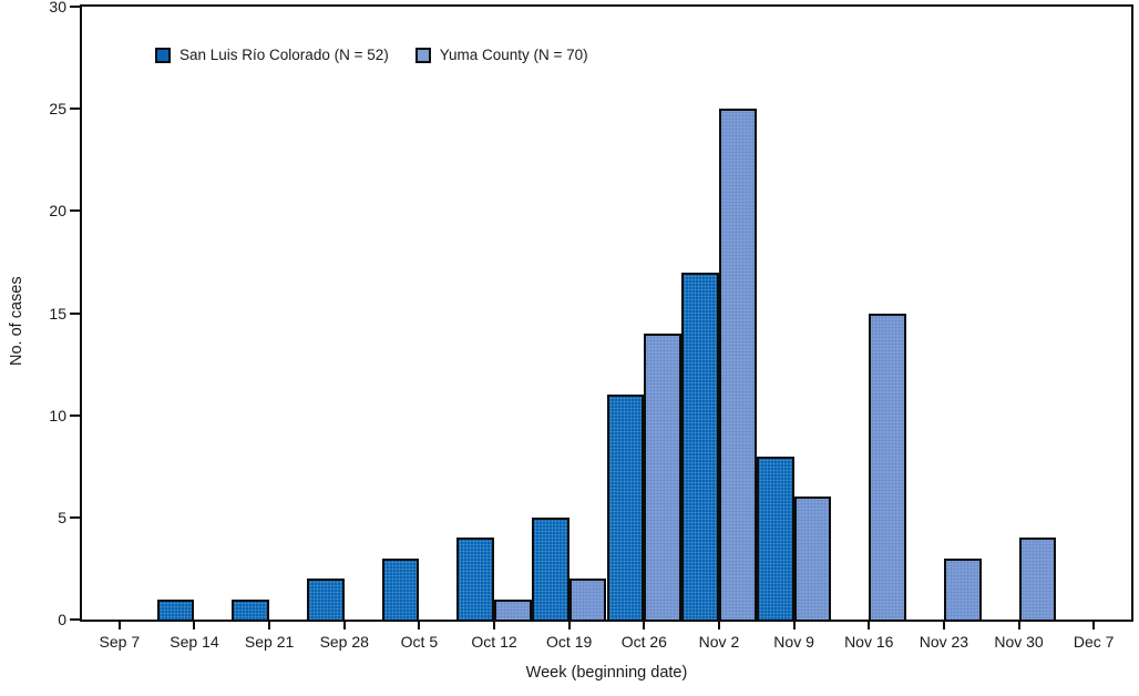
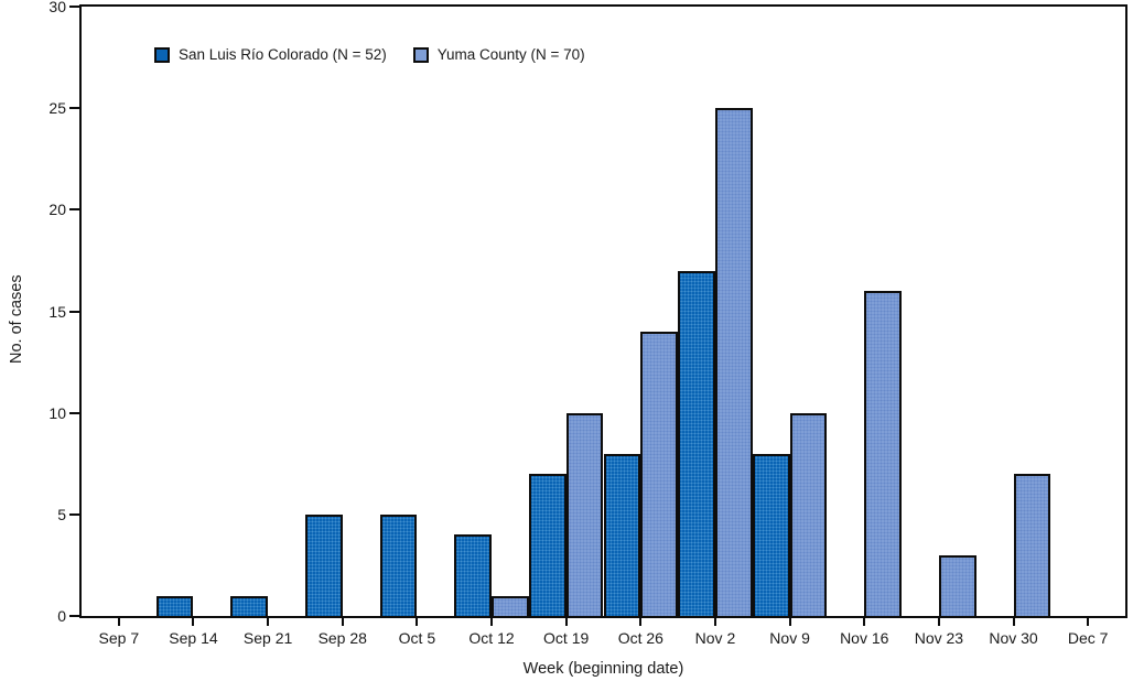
San Luis Río Colorado (N = 52)/Sep 28: 2 -> 5
San Luis Río Colorado (N = 52)/Oct 5: 3 -> 5
San Luis Río Colorado (N = 52)/Oct 19: 5 -> 7
Yuma County (N = 70)/Oct 19: 2 -> 10
San Luis Río Colorado (N = 52)/Oct 26: 11 -> 8
Yuma County (N = 70)/Nov 9: 6 -> 10
Yuma County (N = 70)/Nov 16: 15 -> 16
Yuma County (N = 70)/Nov 30: 4 -> 7
